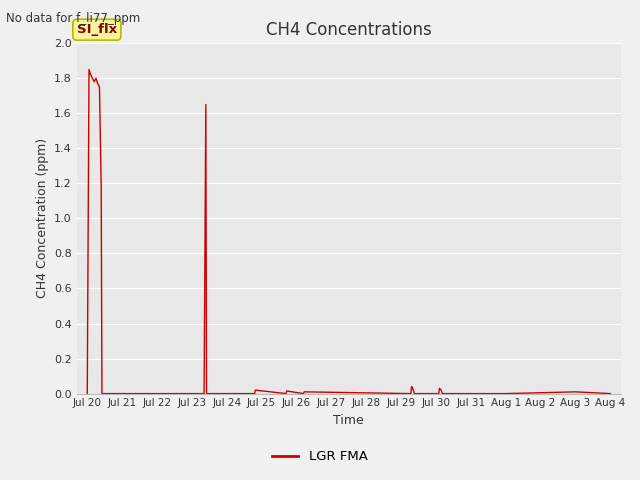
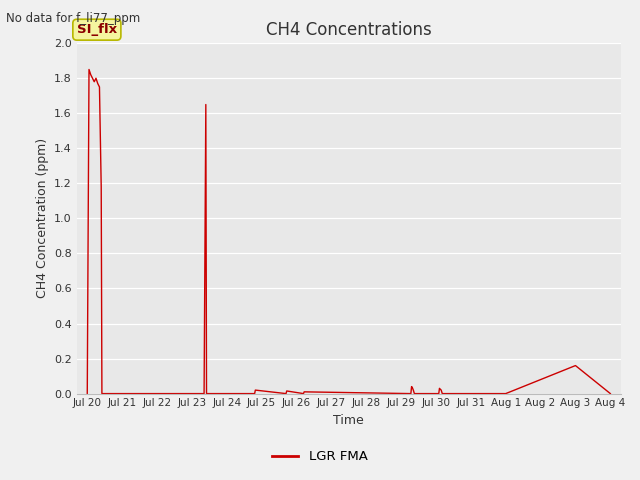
Aug 3: 0.01 -> 0.16
